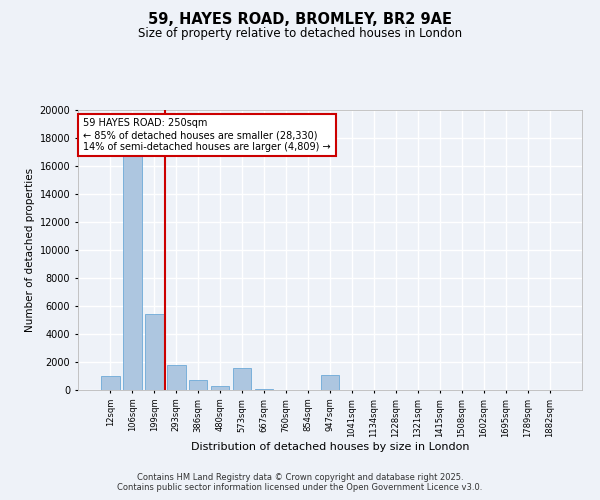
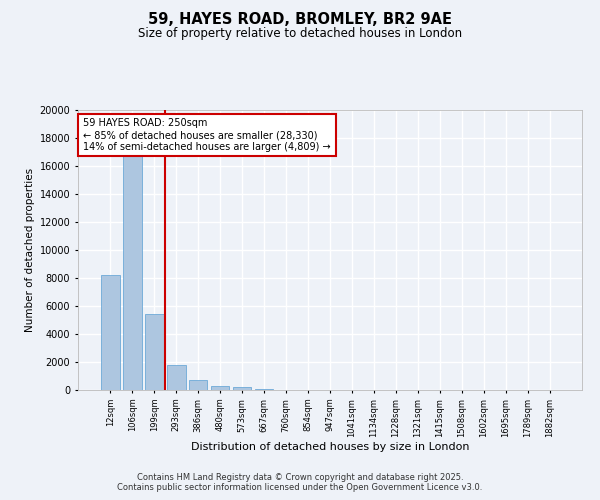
12sqm: 1000 -> 8200
573sqm: 1600 -> 200
947sqm: 1100 -> 0
